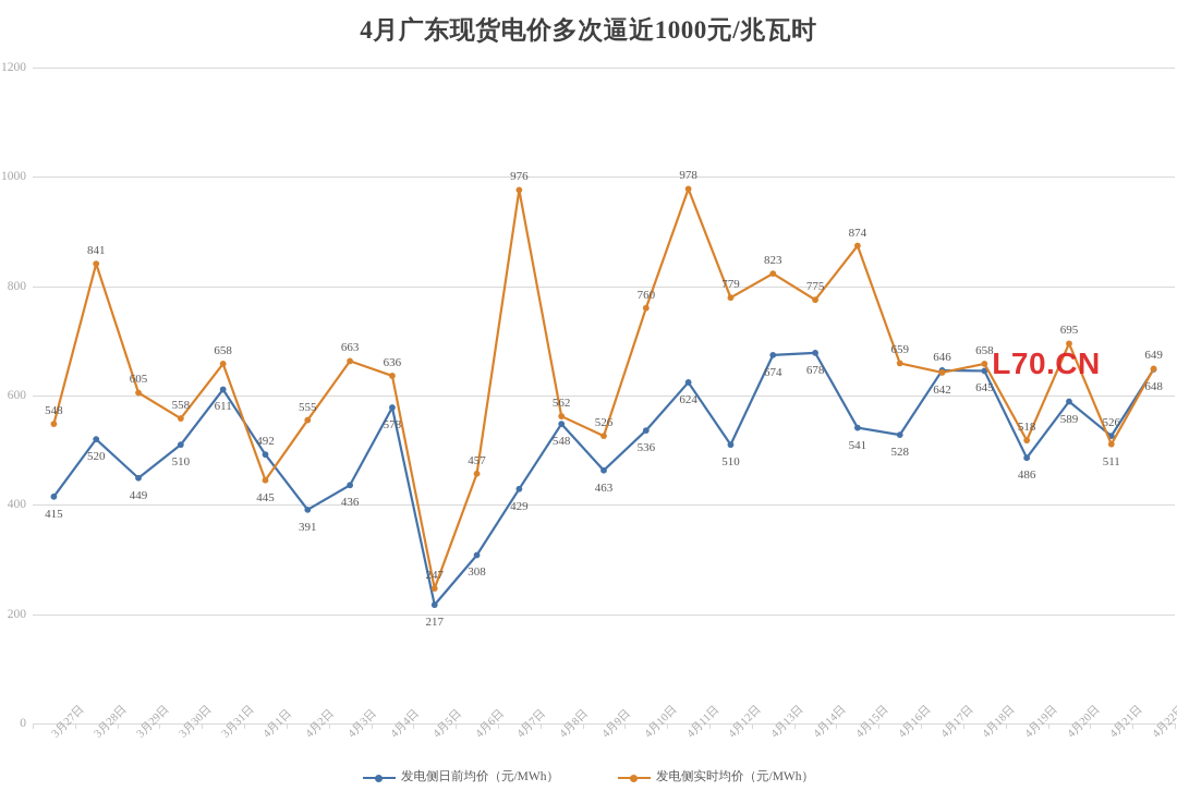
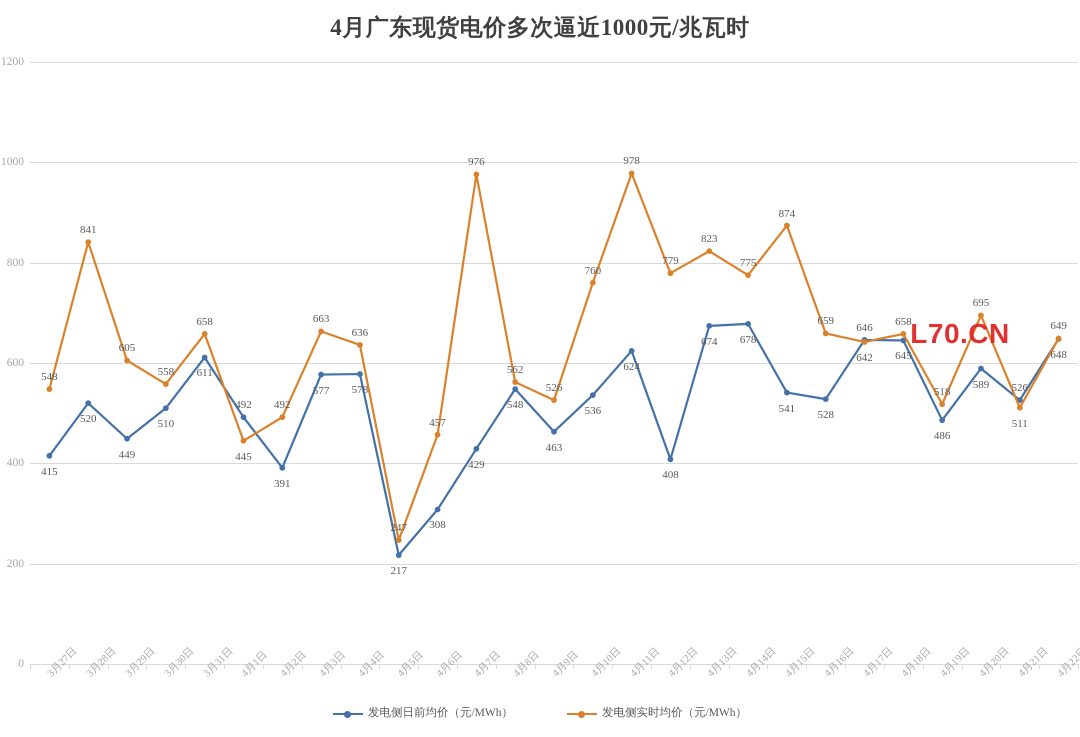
发电侧实时均价（元/MWh）/4月2日: 555 -> 492
发电侧日前均价（元/MWh）/4月3日: 436 -> 577
发电侧日前均价（元/MWh）/4月12日: 510 -> 408
